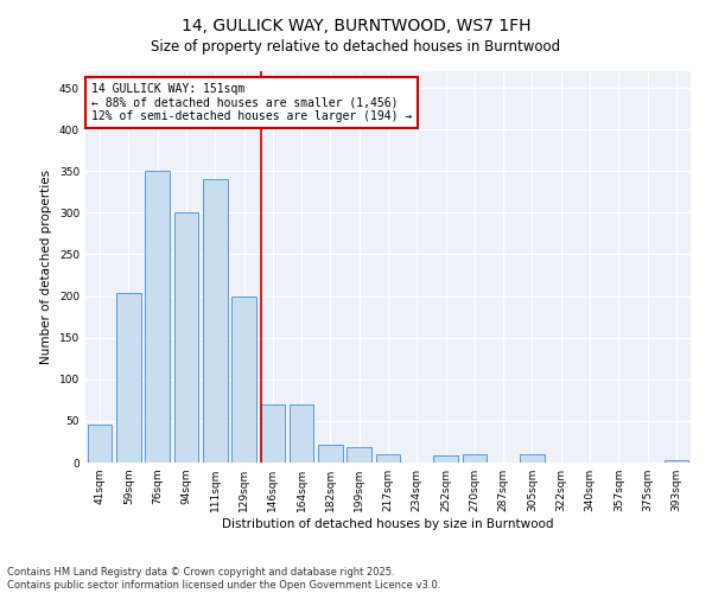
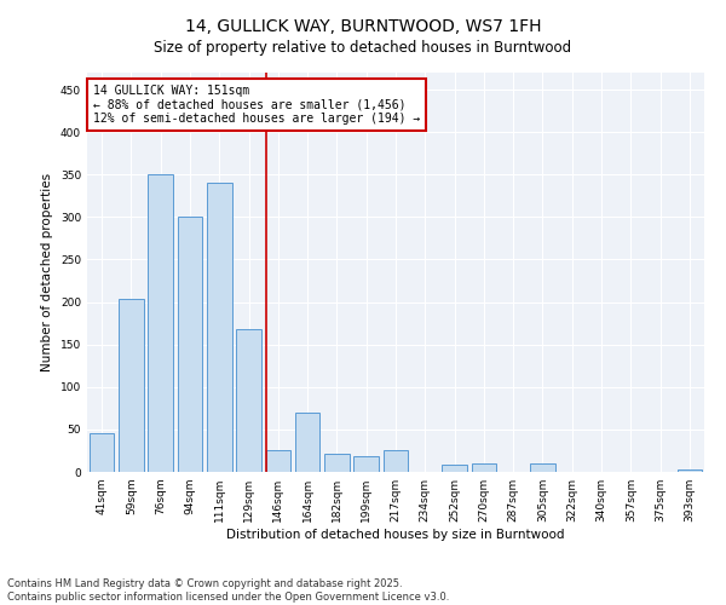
129sqm: 200 -> 168
146sqm: 70 -> 26
217sqm: 10 -> 26
